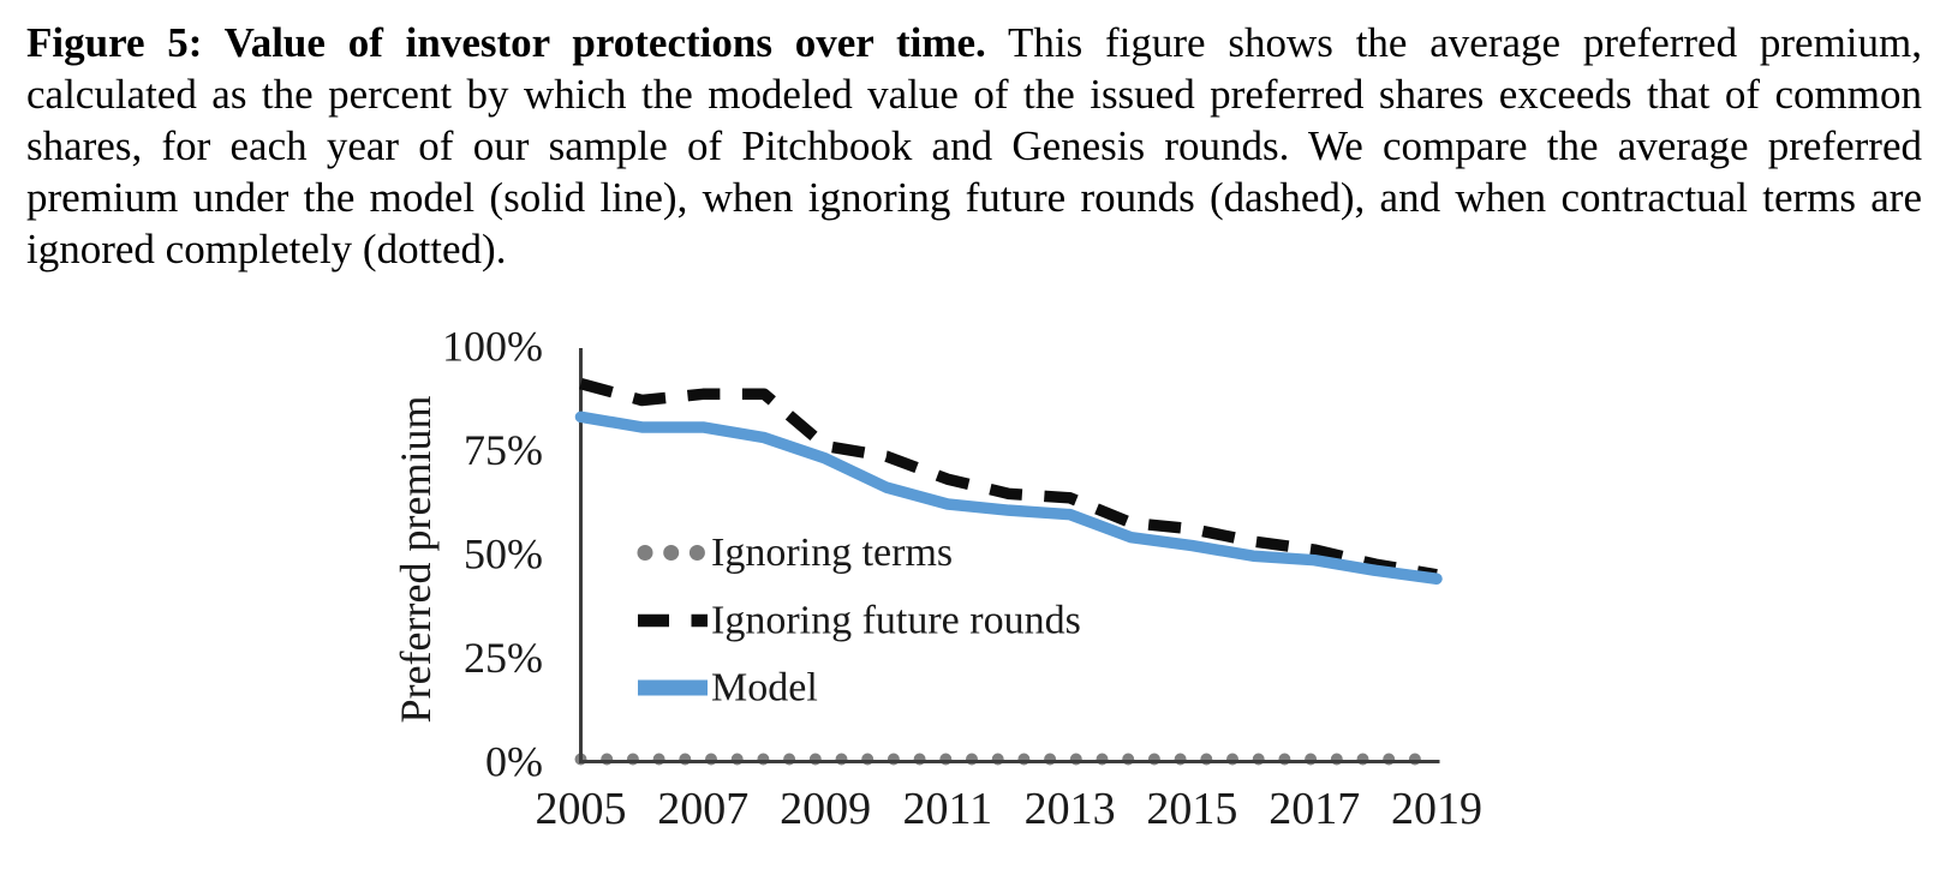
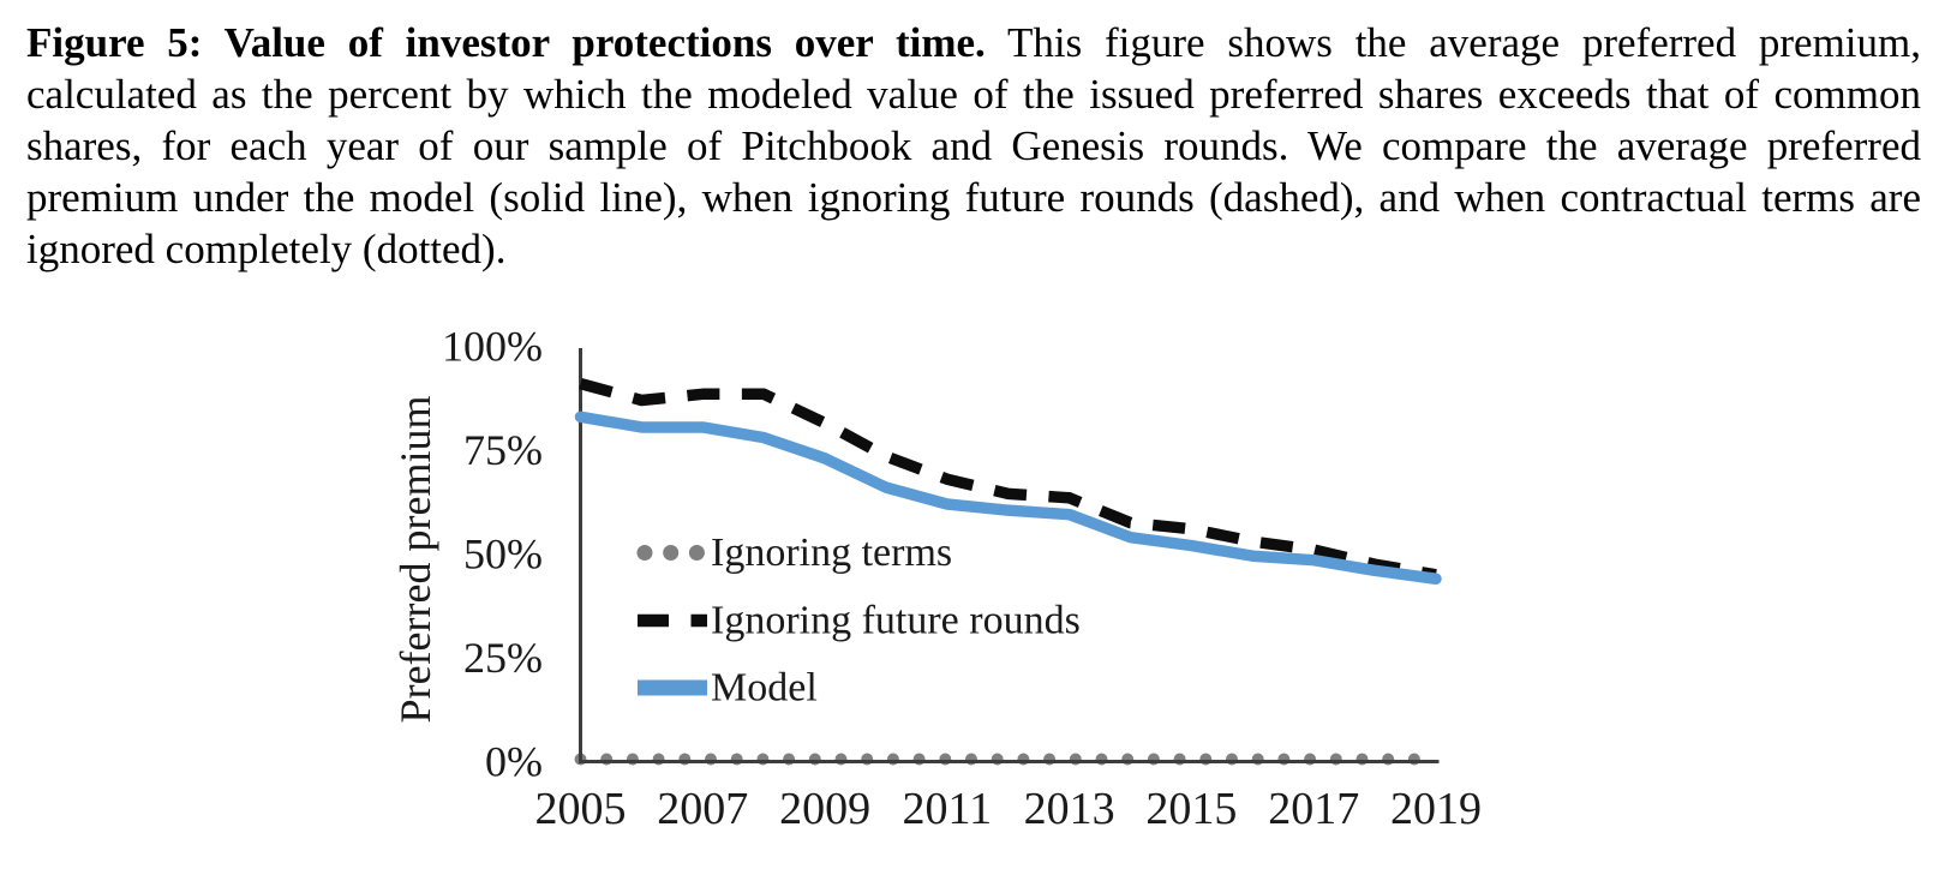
Ignoring future rounds/2009: 76% -> 82%
